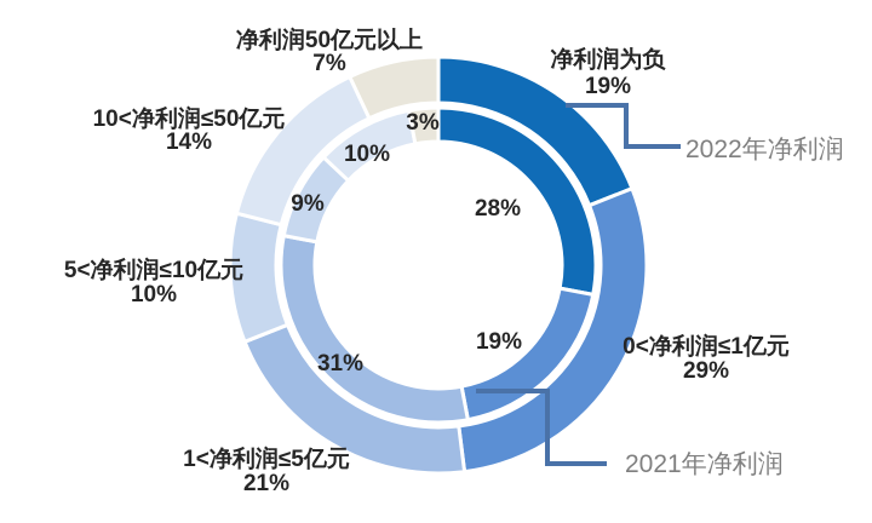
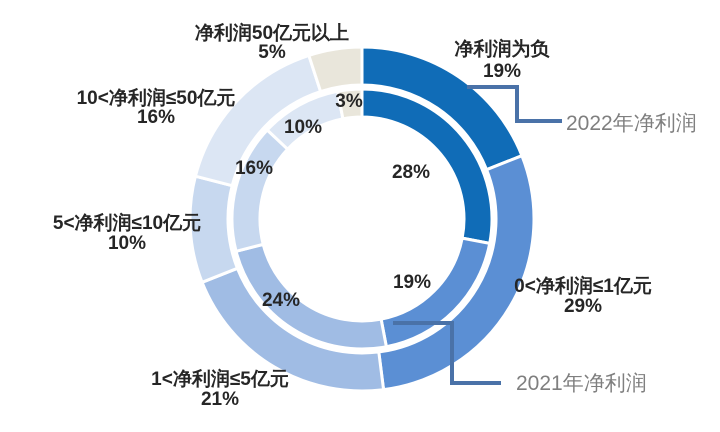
2021年净利润/1<净利润≤5亿元: 31% -> 24%
2021年净利润/5<净利润≤10亿元: 9% -> 16%
2022年净利润/10<净利润≤50亿元: 14% -> 16%
2022年净利润/净利润50亿元以上: 7% -> 5%
